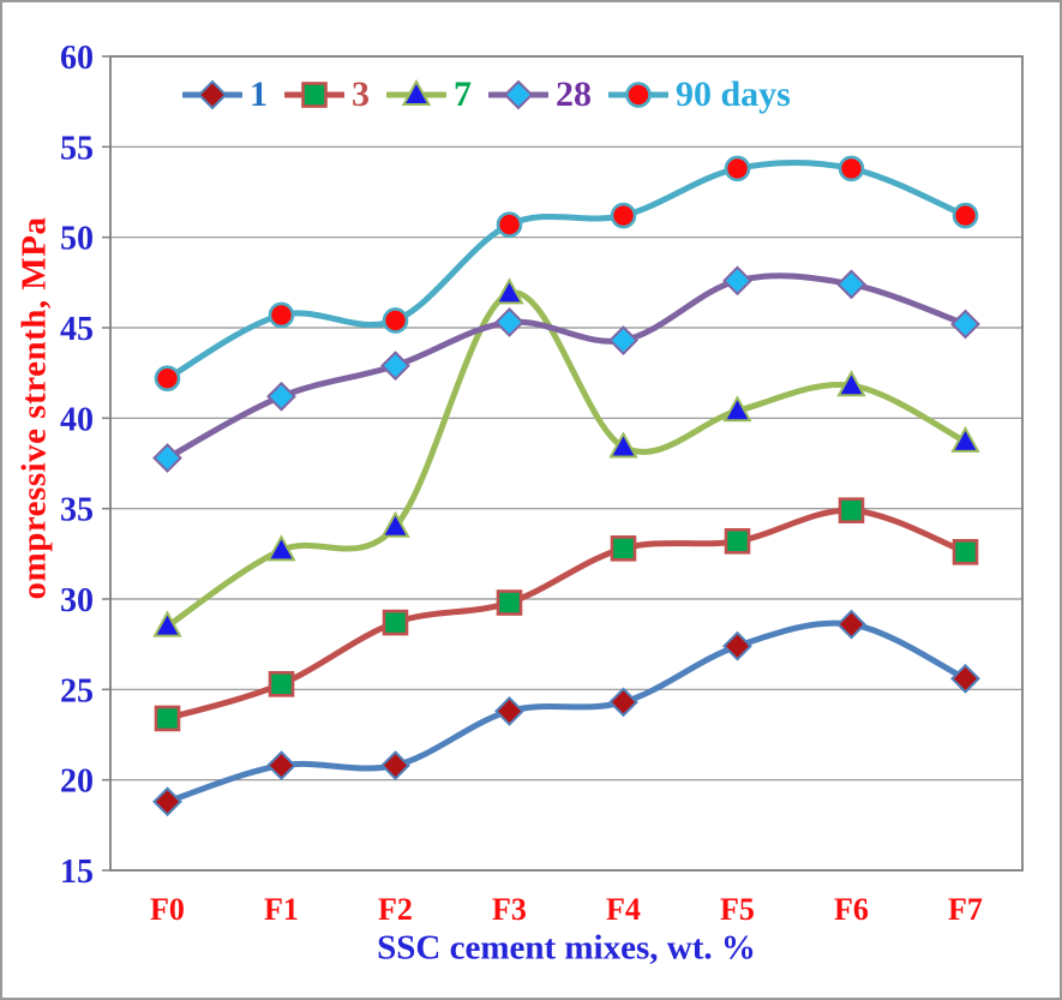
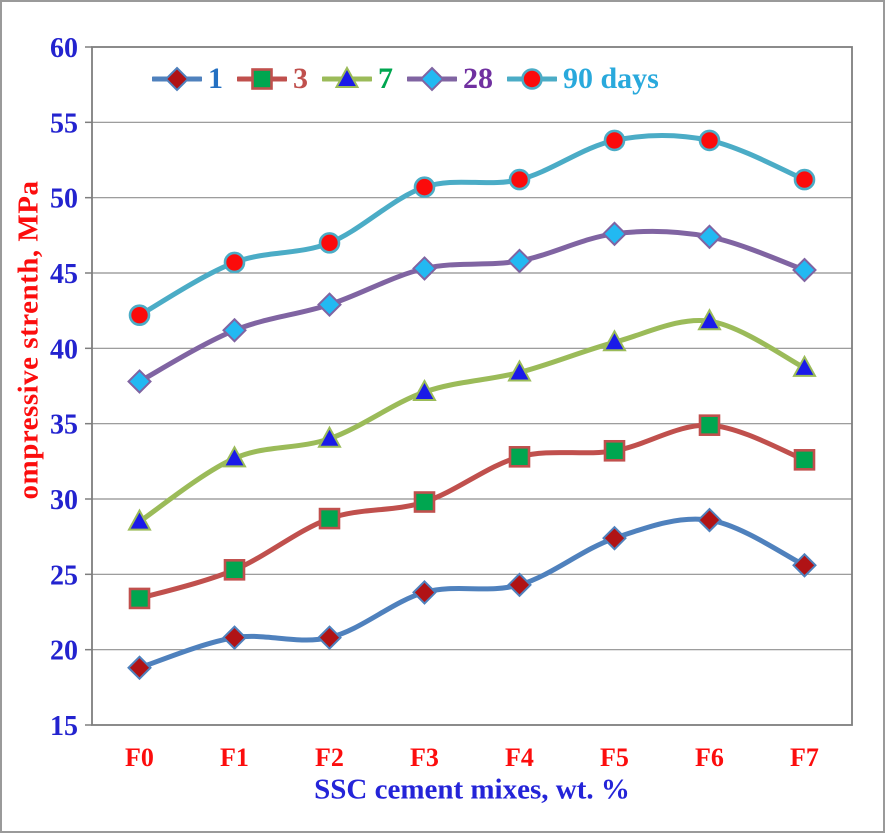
90 days/F2: 45.4 -> 47.0
7/F3: 46.9 -> 37.1
28/F4: 44.3 -> 45.8
